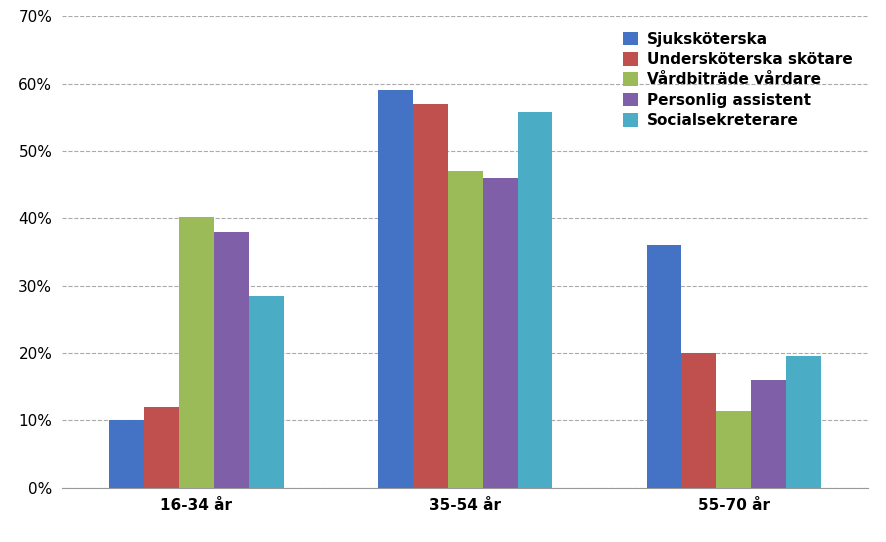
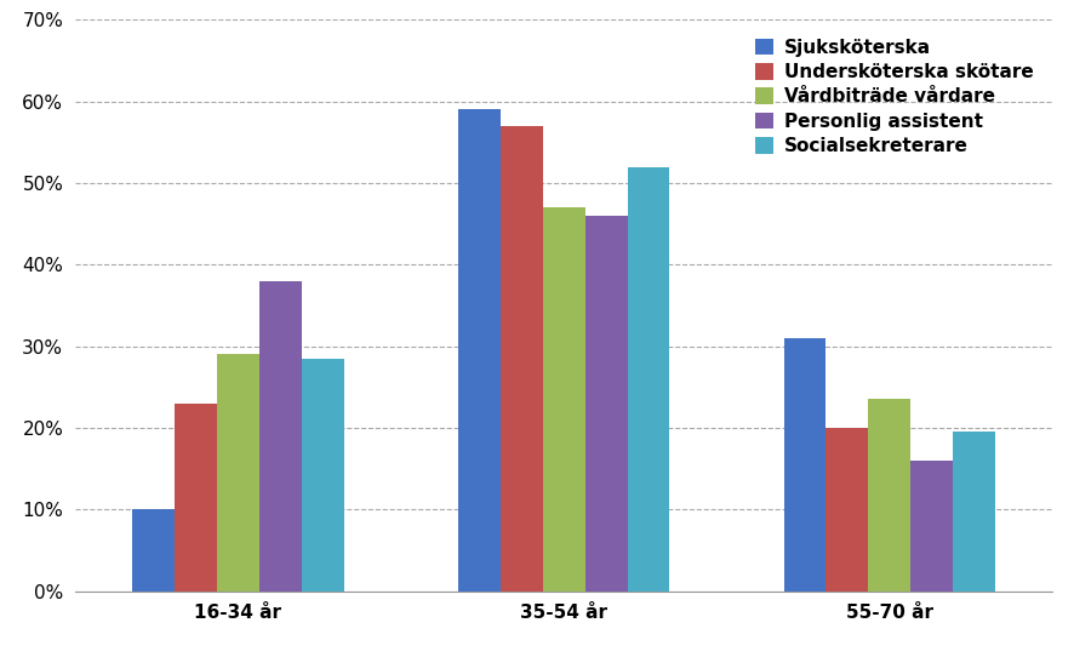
Undersköterska skötare/16-34 år: 12% -> 23%
Vårdbiträde vårdare/16-34 år: 40.2% -> 29.0%
Socialsekreterare/35-54 år: 55.8% -> 52.0%
Sjuksköterska/55-70 år: 36% -> 31%
Vårdbiträde vårdare/55-70 år: 11.4% -> 23.5%
